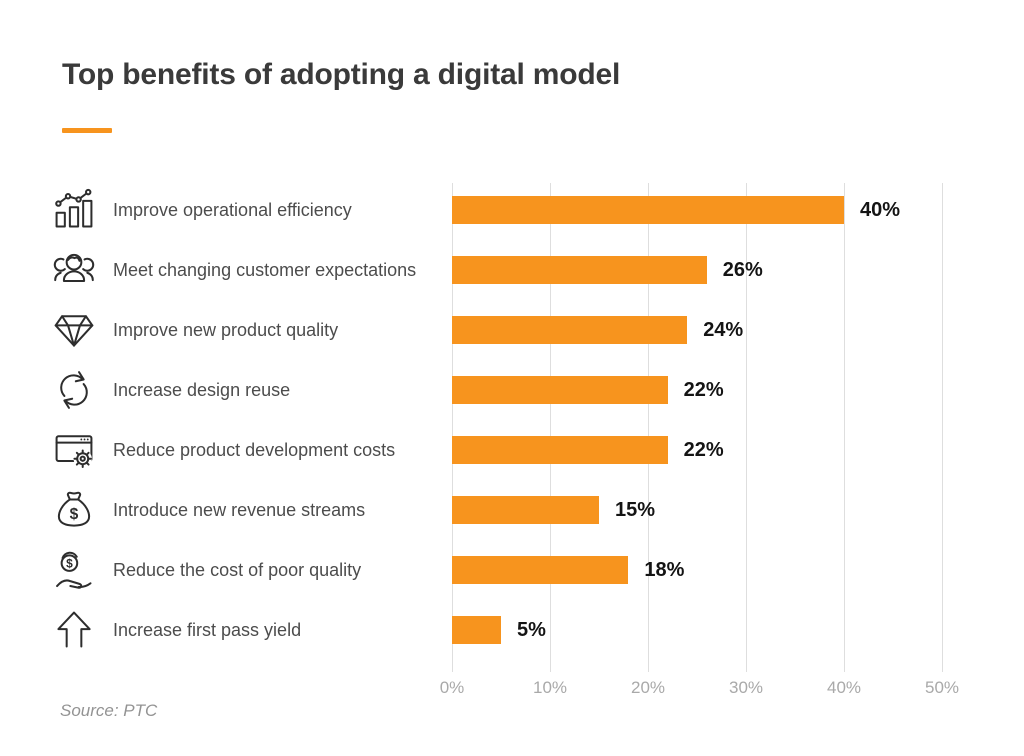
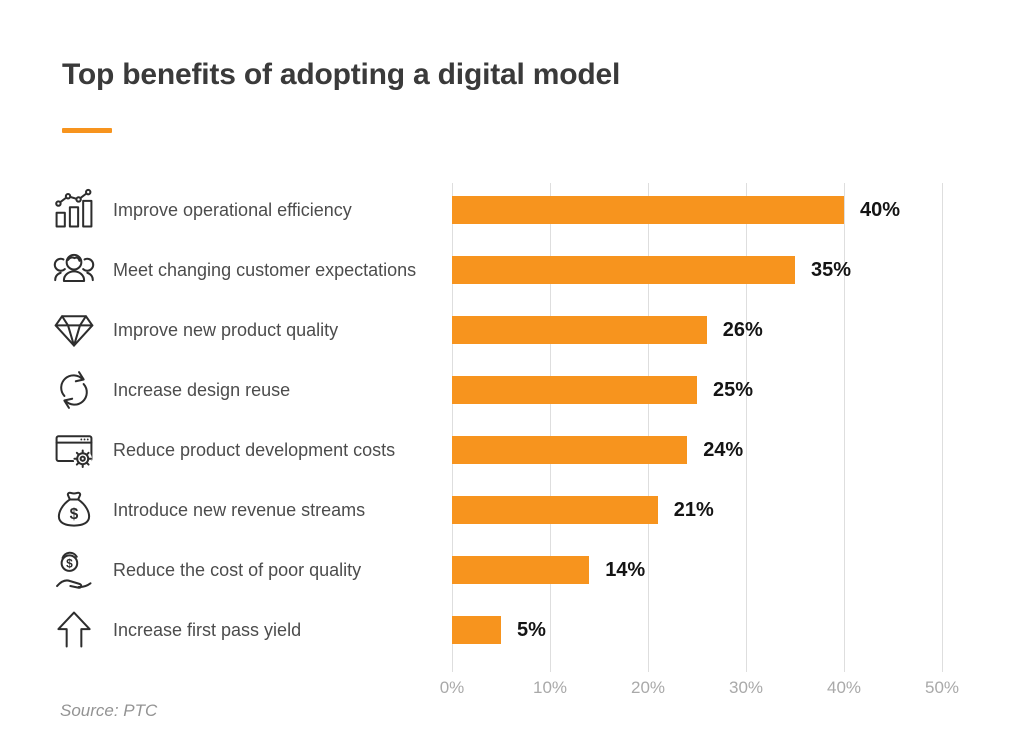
Meet changing customer expectations: 26% -> 35%
Improve new product quality: 24% -> 26%
Increase design reuse: 22% -> 25%
Reduce product development costs: 22% -> 24%
Introduce new revenue streams: 15% -> 21%
Reduce the cost of poor quality: 18% -> 14%
